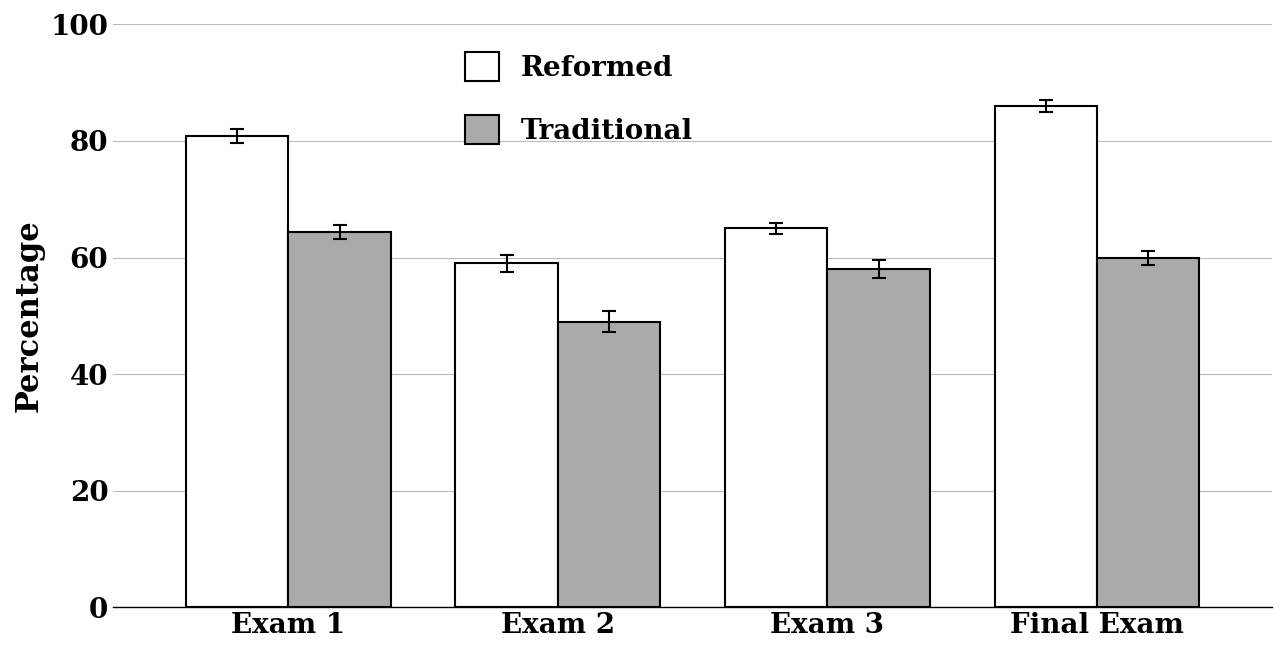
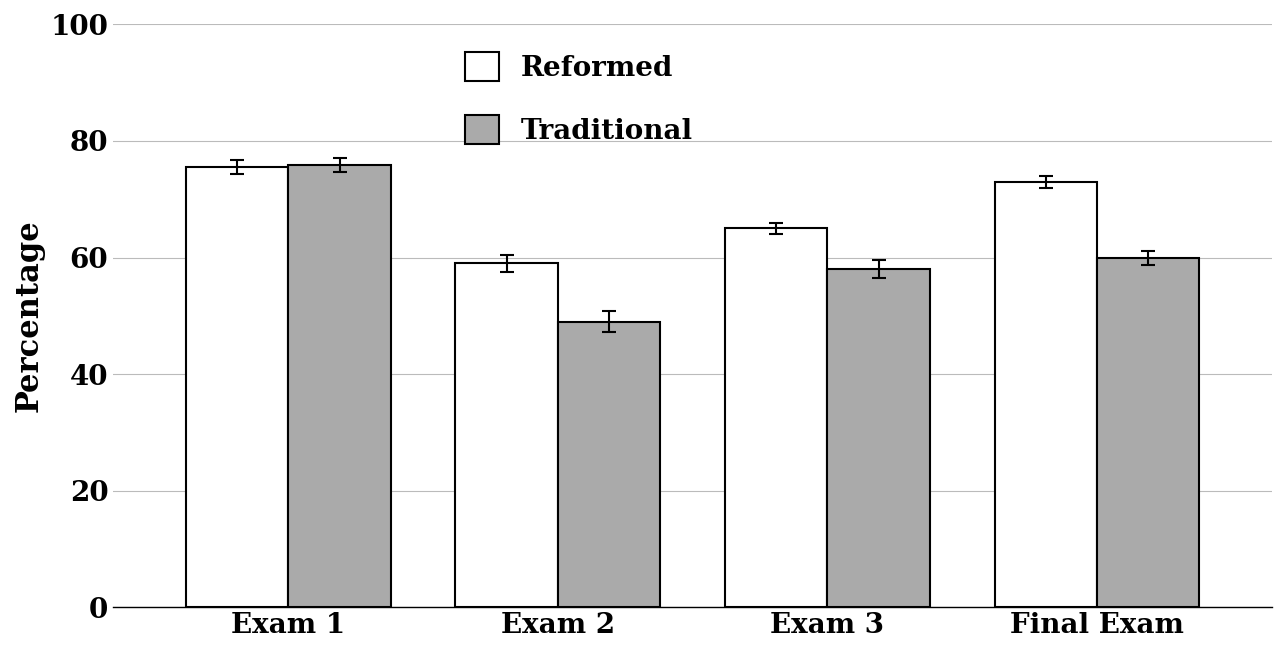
Reformed/Exam 1: 80.8 -> 75.5
Traditional/Exam 1: 64.4 -> 75.8
Reformed/Final Exam: 86.0 -> 73.0
